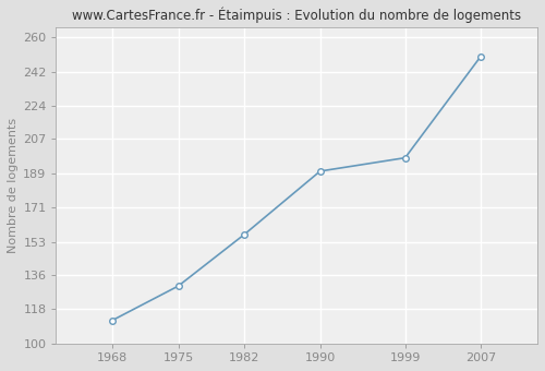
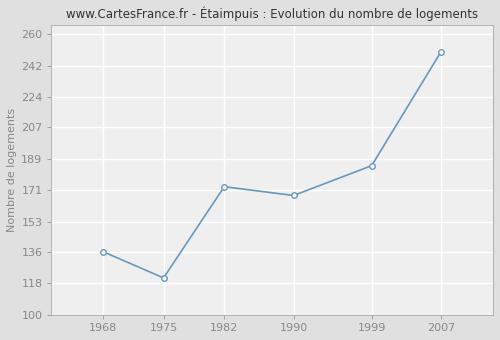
1968: 112 -> 136
1975: 130 -> 121
1982: 157 -> 173
1990: 190 -> 168
1999: 197 -> 185
